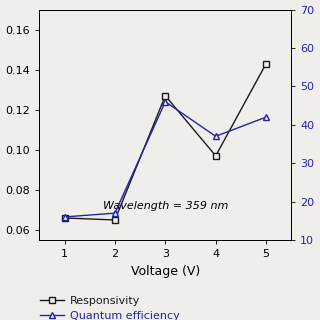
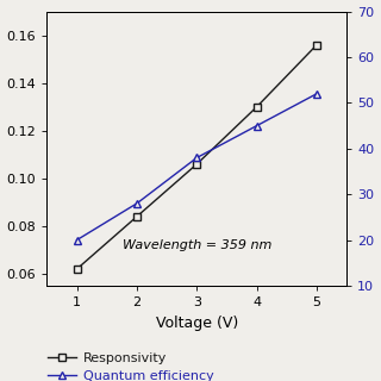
Responsivity/1: 0.066 -> 0.062
Quantum efficiency/1: 16 -> 20
Responsivity/2: 0.065 -> 0.084
Quantum efficiency/2: 17 -> 28
Responsivity/3: 0.127 -> 0.106
Quantum efficiency/3: 46 -> 38
Responsivity/4: 0.097 -> 0.130
Quantum efficiency/4: 37 -> 45
Responsivity/5: 0.143 -> 0.156
Quantum efficiency/5: 42 -> 52
